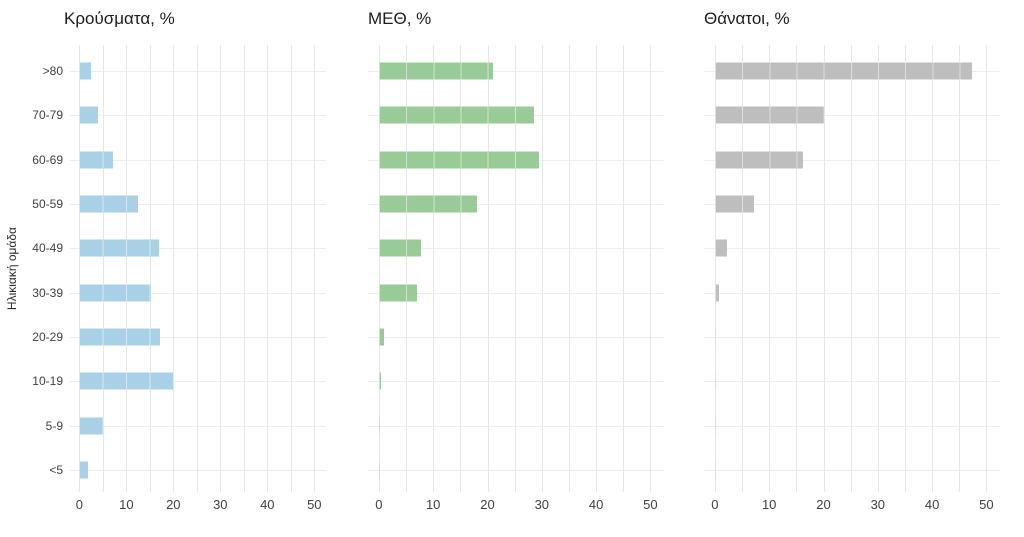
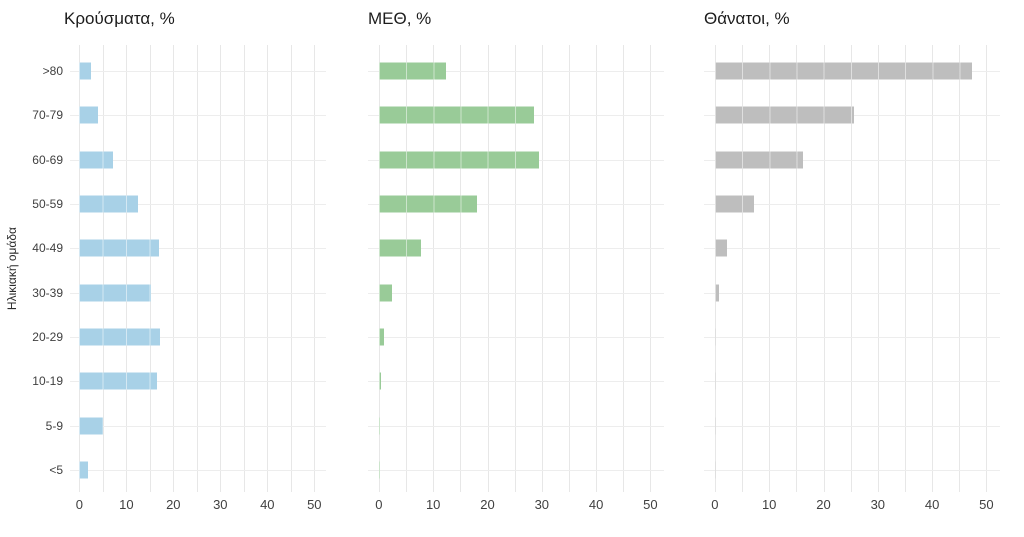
ΜΕΘ, %/>80: 21 -> 12
Θάνατοι, %/70-79: 20 -> 26
ΜΕΘ, %/30-39: 7 -> 2
Κρούσματα, %/10-19: 20 -> 16
